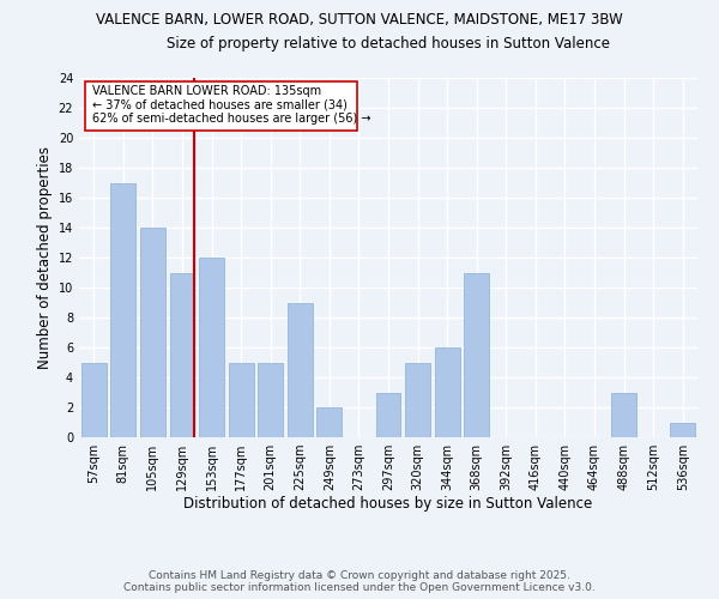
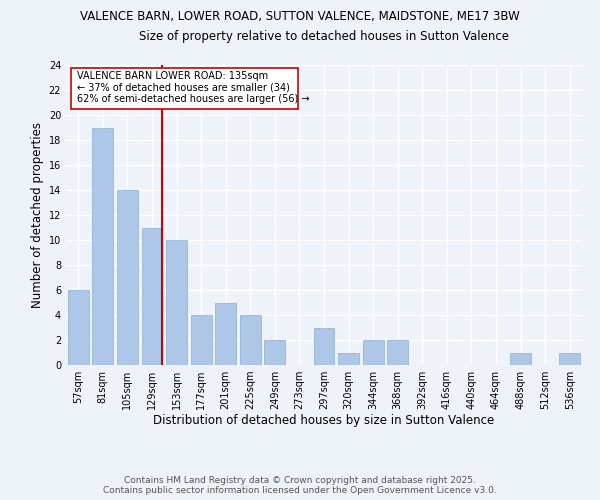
57sqm: 5 -> 6
81sqm: 17 -> 19
153sqm: 12 -> 10
177sqm: 5 -> 4
225sqm: 9 -> 4
320sqm: 5 -> 1
344sqm: 6 -> 2
368sqm: 11 -> 2
488sqm: 3 -> 1
